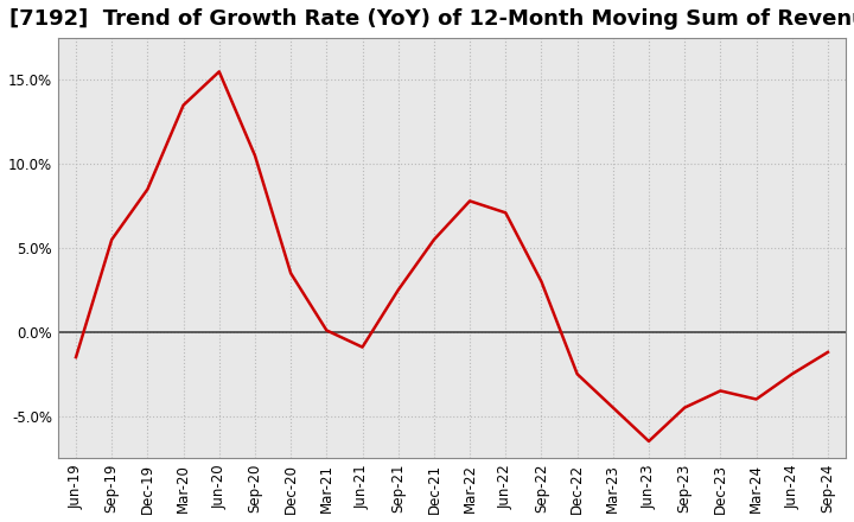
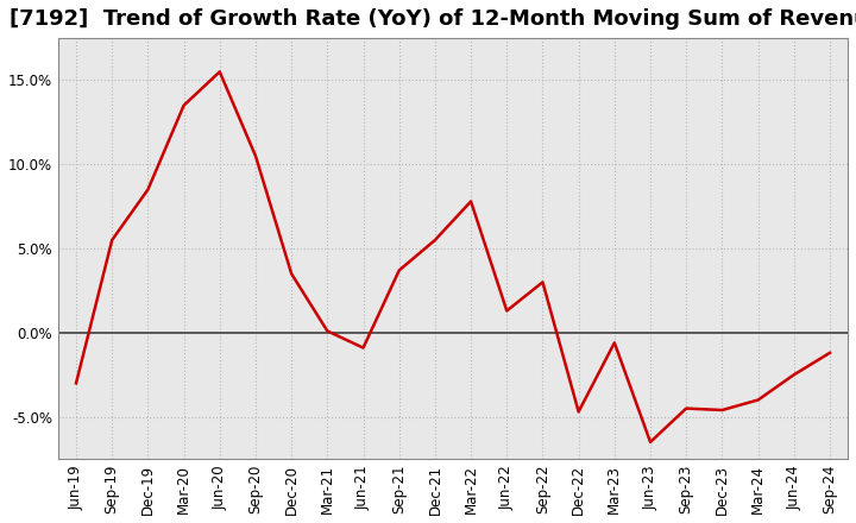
Jun-19: -1.5% -> -3.0%
Sep-21: 2.5% -> 3.7%
Jun-22: 7.1% -> 1.3%
Dec-22: -2.5% -> -4.7%
Mar-23: -4.5% -> -0.6%
Dec-23: -3.5% -> -4.6%
